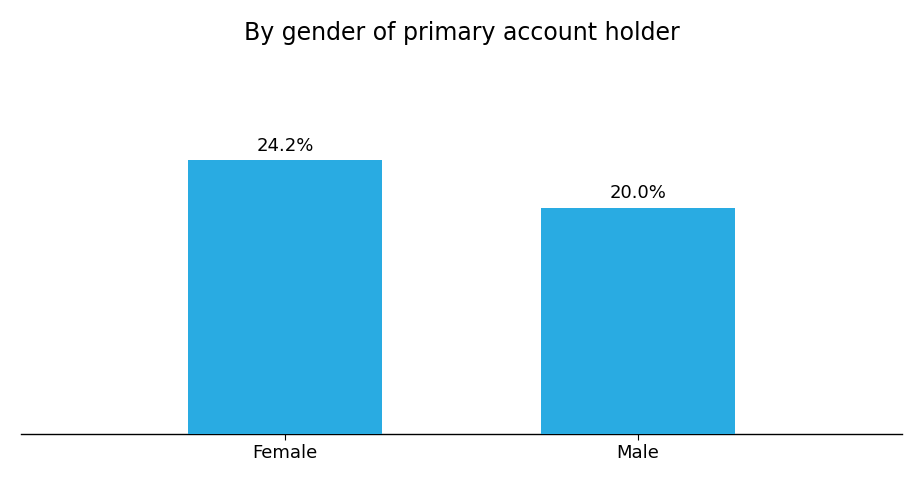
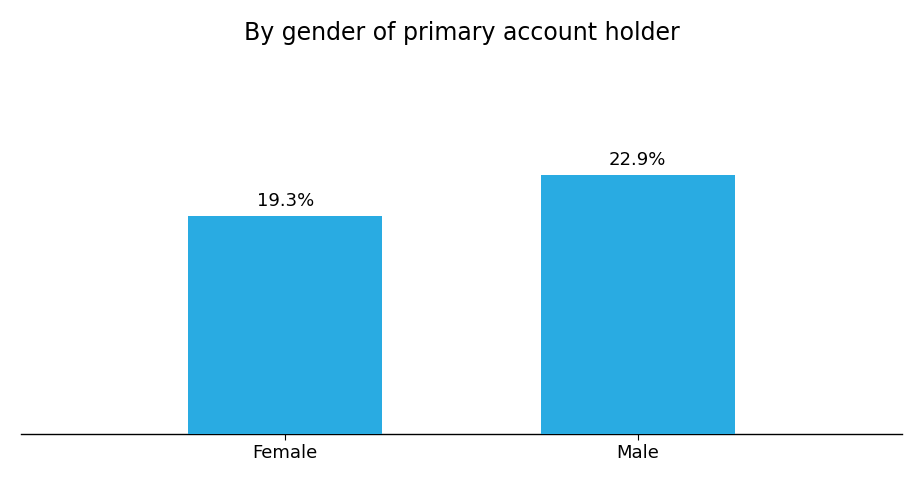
Female: 24.2% -> 19.3%
Male: 20.0% -> 22.9%
